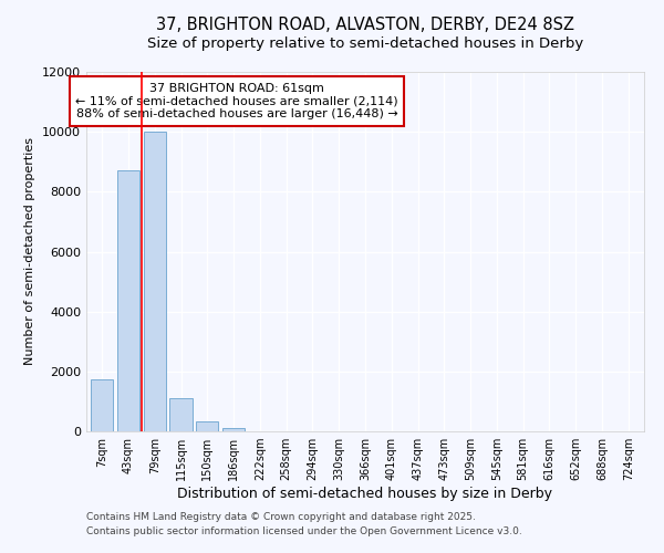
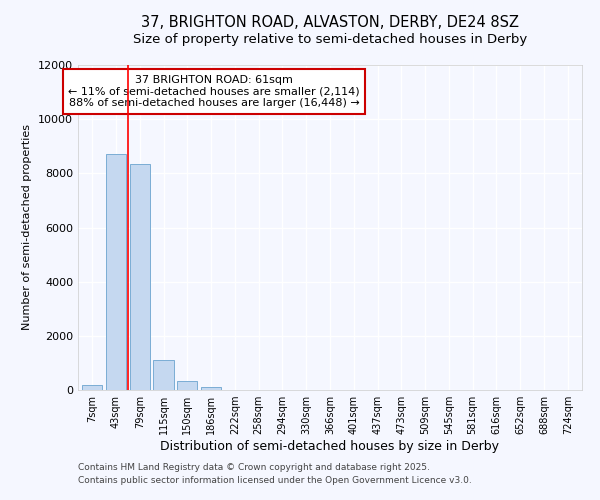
7sqm: 1750 -> 200
79sqm: 10000 -> 8350
